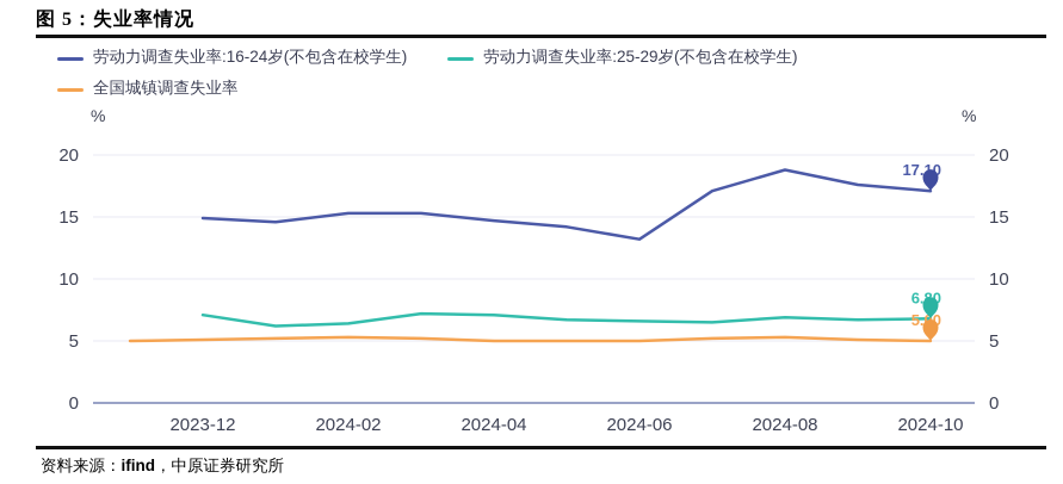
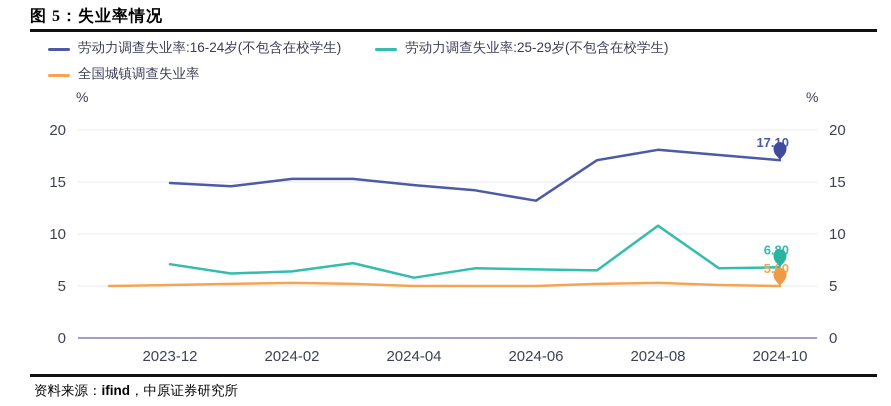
劳动力调查失业率:25-29岁(不包含在校学生)/2024-04: 7.1 -> 5.8
劳动力调查失业率:16-24岁(不包含在校学生)/2024-08: 18.8 -> 18.1
劳动力调查失业率:25-29岁(不包含在校学生)/2024-08: 6.9 -> 10.8
